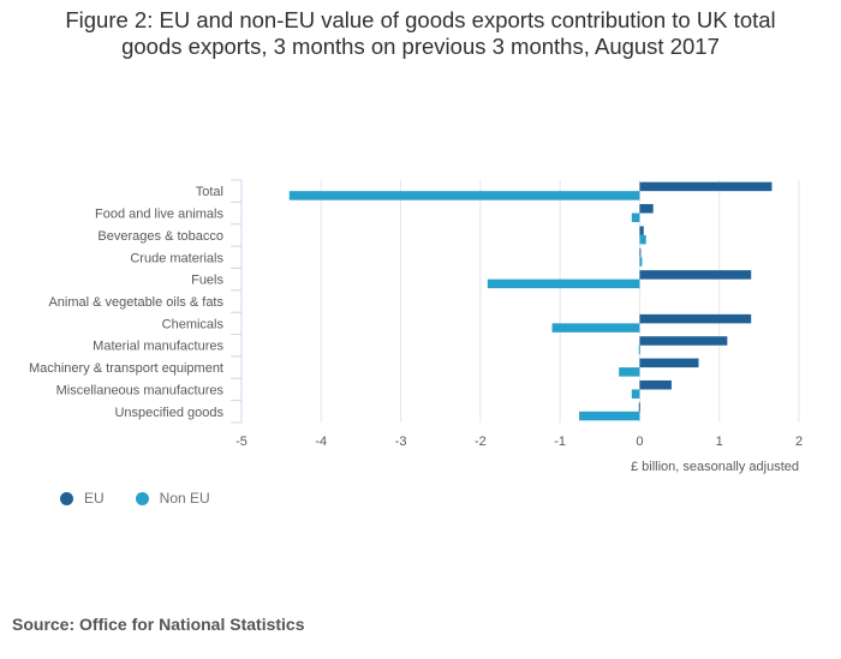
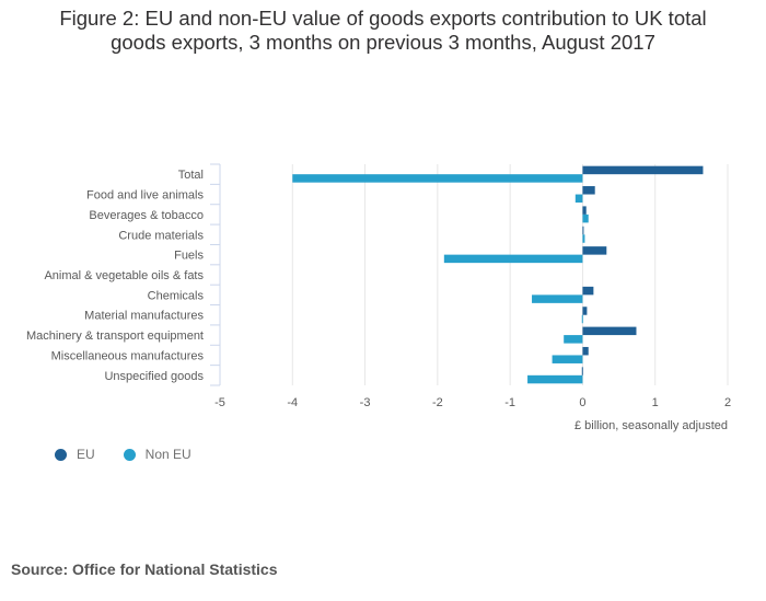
Non EU/Total: -4.4 -> -4.0
EU/Fuels: 1.4 -> 0.3
EU/Chemicals: 1.4 -> 0.1
Non EU/Chemicals: -1.1 -> -0.7
EU/Material manufactures: 1.1 -> 0.1
EU/Miscellaneous manufactures: 0.4 -> 0.1
Non EU/Miscellaneous manufactures: -0.1 -> -0.4
